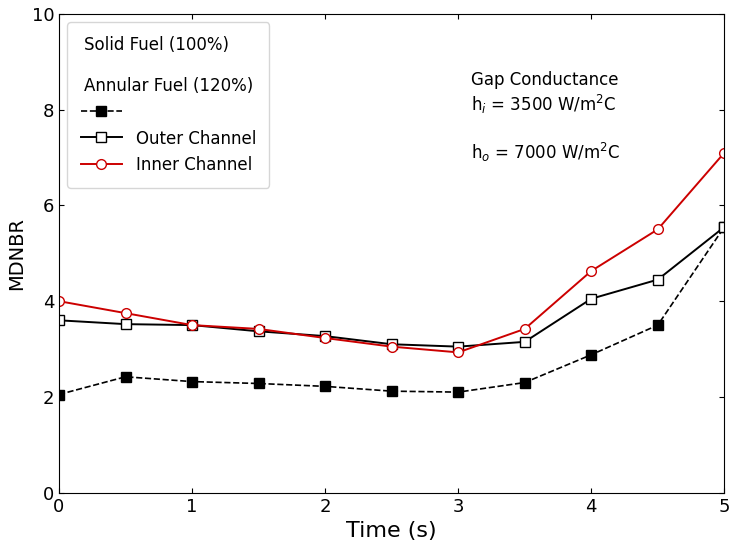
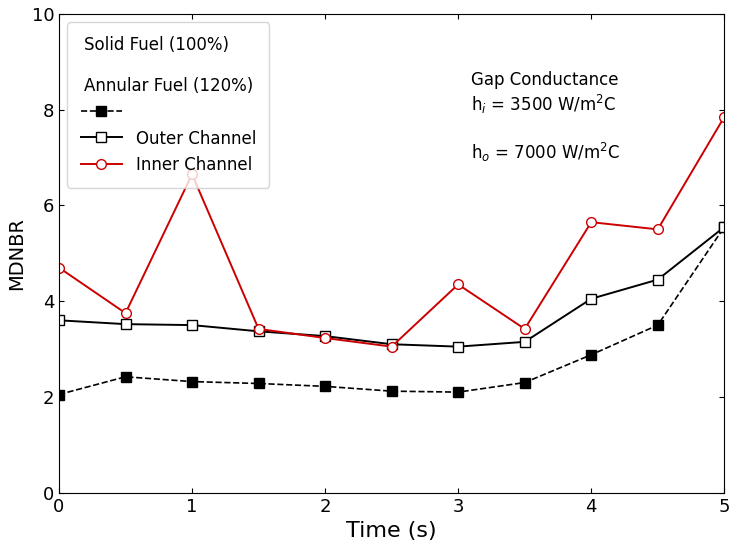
Inner Channel/0: 4.00 -> 4.70
Inner Channel/1: 3.50 -> 6.65
Inner Channel/3: 2.93 -> 4.35
Inner Channel/4: 4.63 -> 5.65
Inner Channel/5: 7.10 -> 7.85
